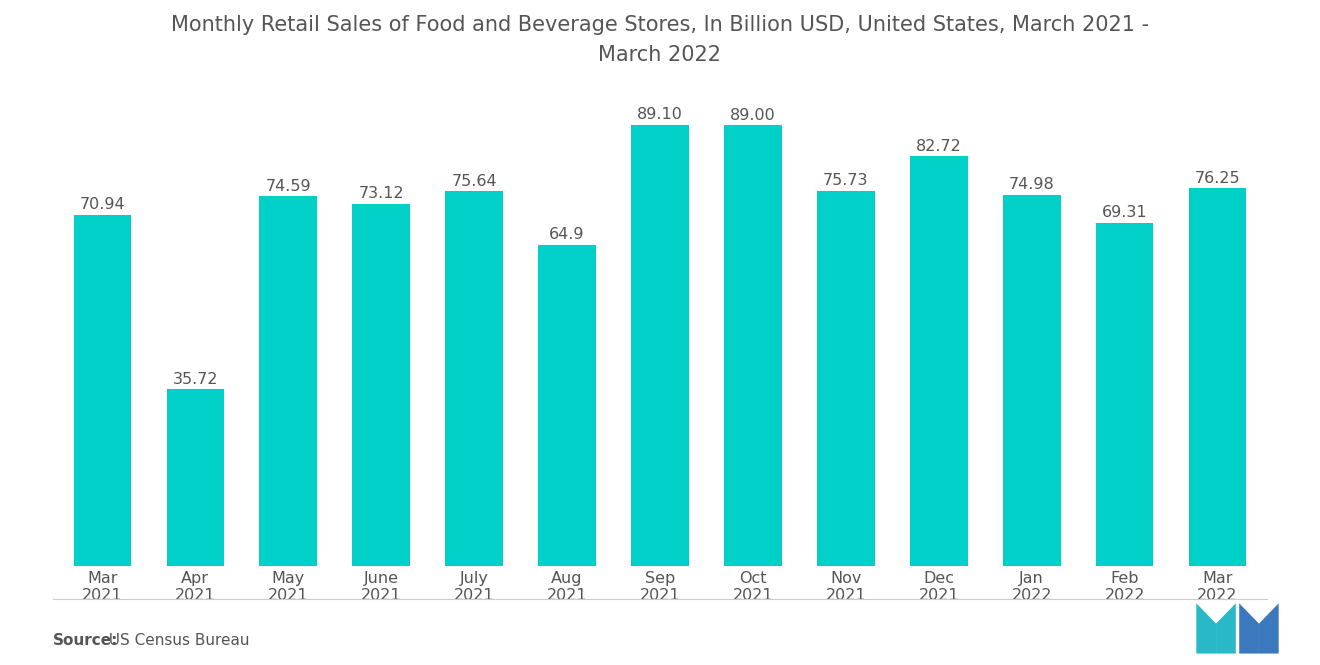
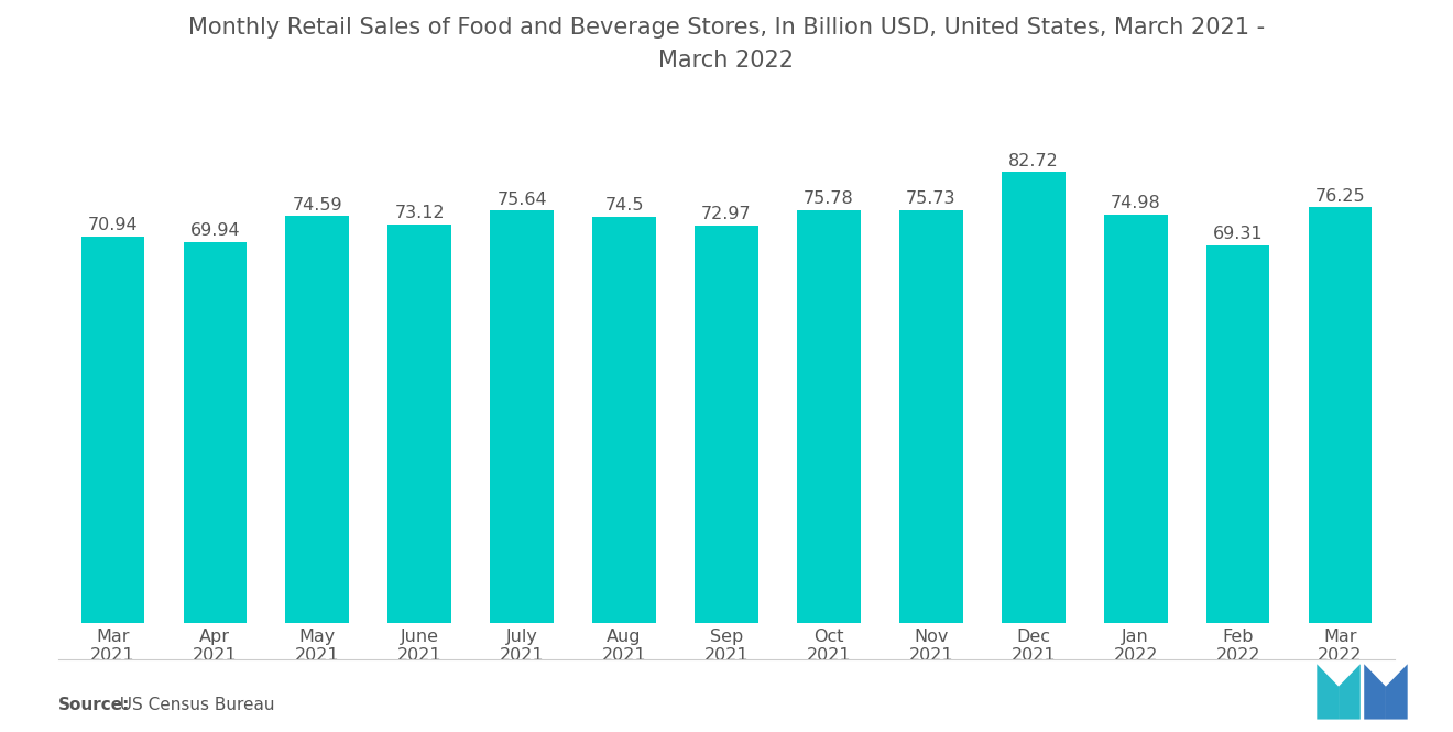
Apr 2021: 35.72 -> 69.94
Aug 2021: 64.9 -> 74.5
Sep 2021: 89.10 -> 72.97
Oct 2021: 89.00 -> 75.78
